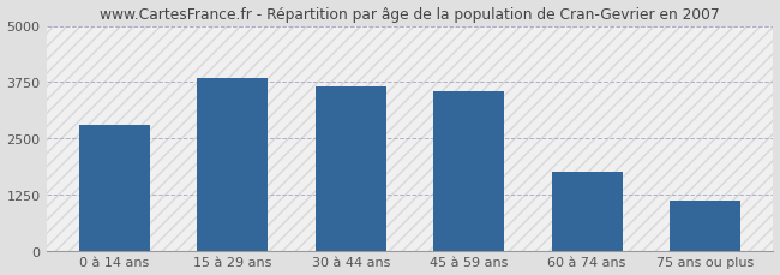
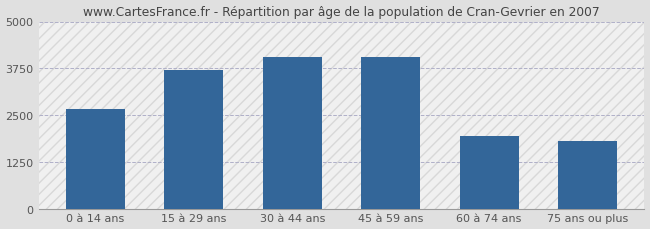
0 à 14 ans: 2800 -> 2650
15 à 29 ans: 3850 -> 3700
30 à 44 ans: 3650 -> 4050
45 à 59 ans: 3550 -> 4050
60 à 74 ans: 1750 -> 1950
75 ans ou plus: 1100 -> 1800
